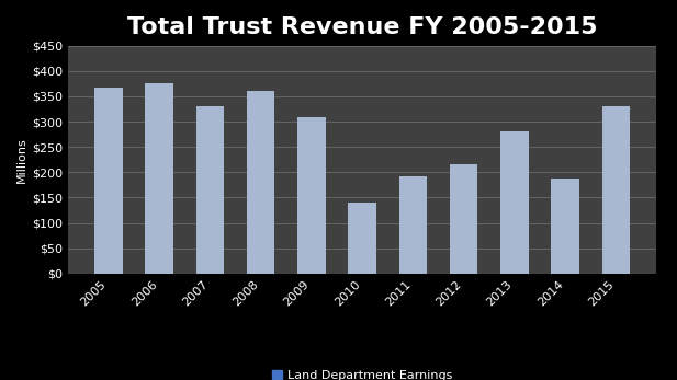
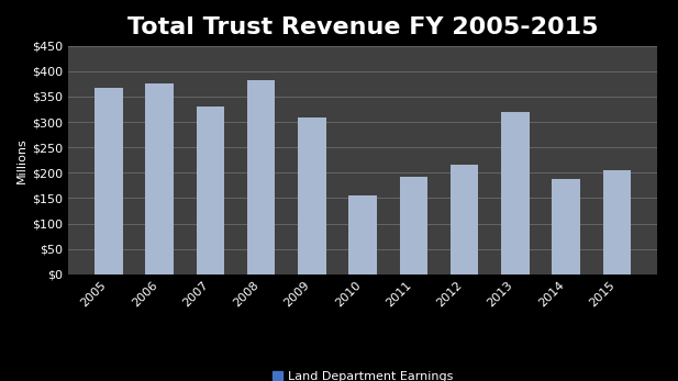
2008: $360 -> $382
2010: $140 -> $155
2013: $280 -> $320
2015: $330 -> $205
